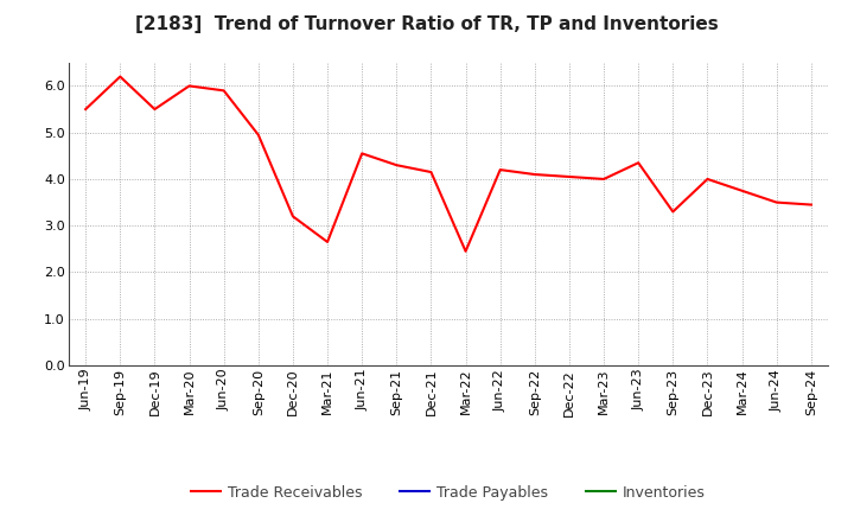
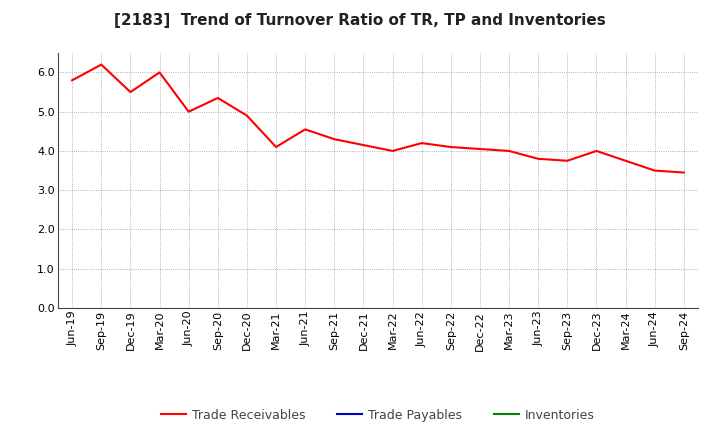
Jun-19: 5.50 -> 5.80
Jun-20: 5.90 -> 5.00
Sep-20: 4.95 -> 5.35
Dec-20: 3.20 -> 4.90
Mar-21: 2.65 -> 4.10
Mar-22: 2.45 -> 4.00
Jun-23: 4.35 -> 3.80
Sep-23: 3.30 -> 3.75
